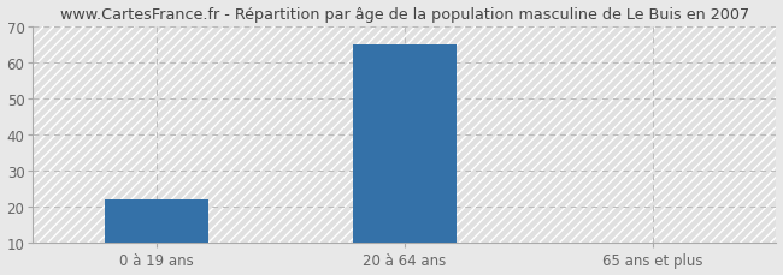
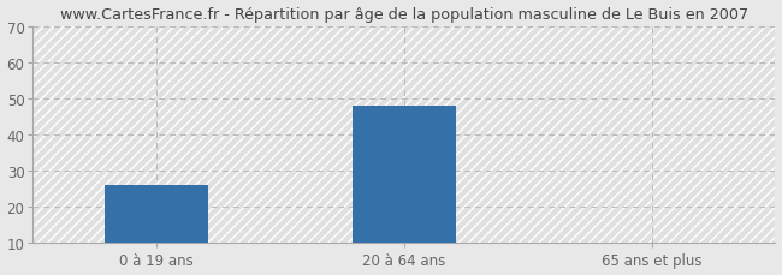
0 à 19 ans: 22 -> 26
20 à 64 ans: 65 -> 48
